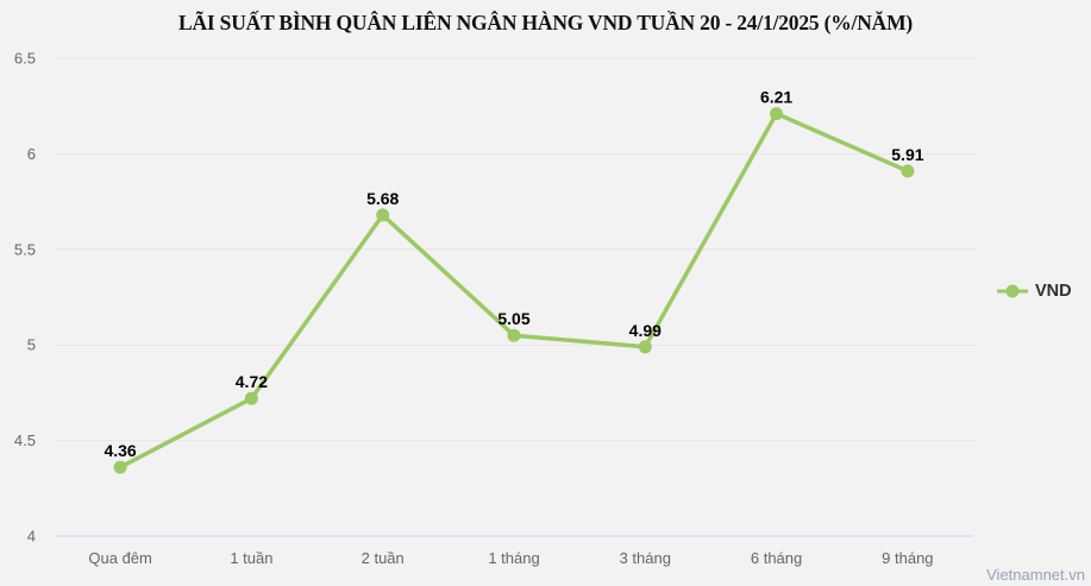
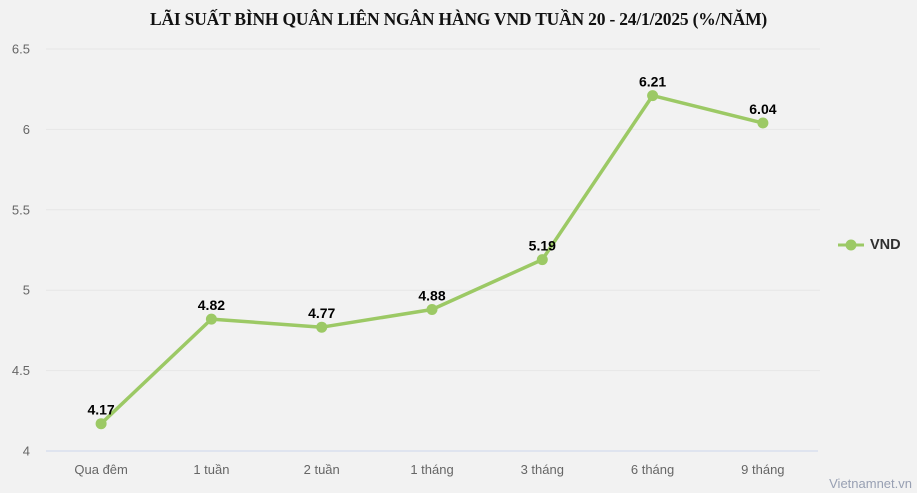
Qua đêm: 4.36 -> 4.17
1 tuần: 4.72 -> 4.82
2 tuần: 5.68 -> 4.77
1 tháng: 5.05 -> 4.88
3 tháng: 4.99 -> 5.19
9 tháng: 5.91 -> 6.04
